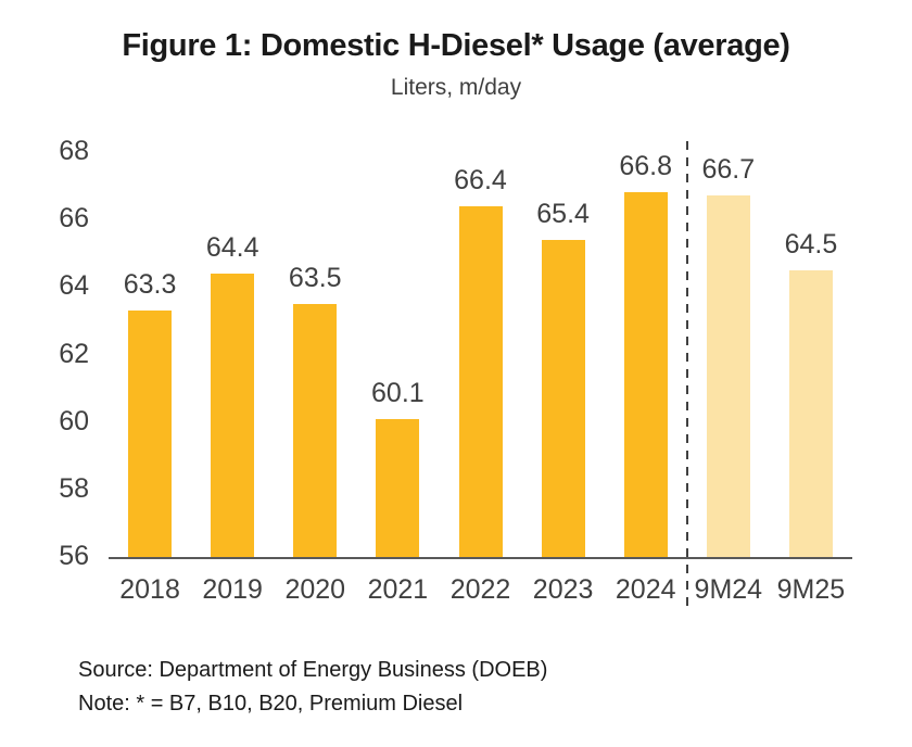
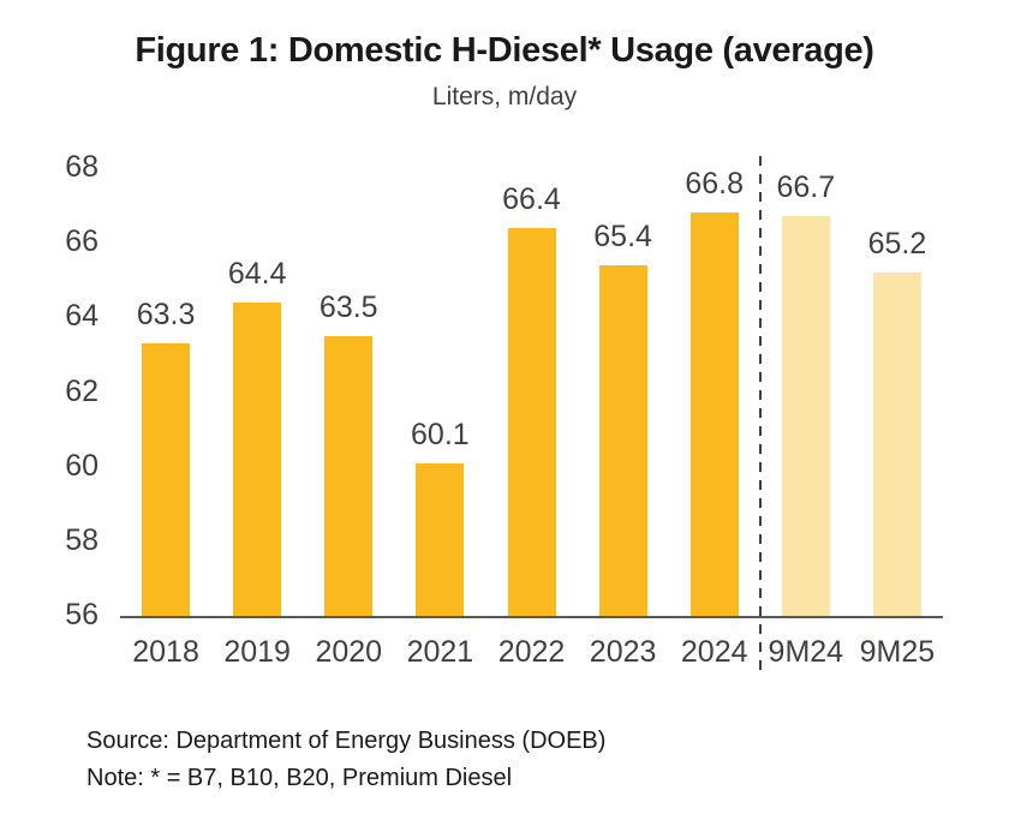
9M25: 64.5 -> 65.2
